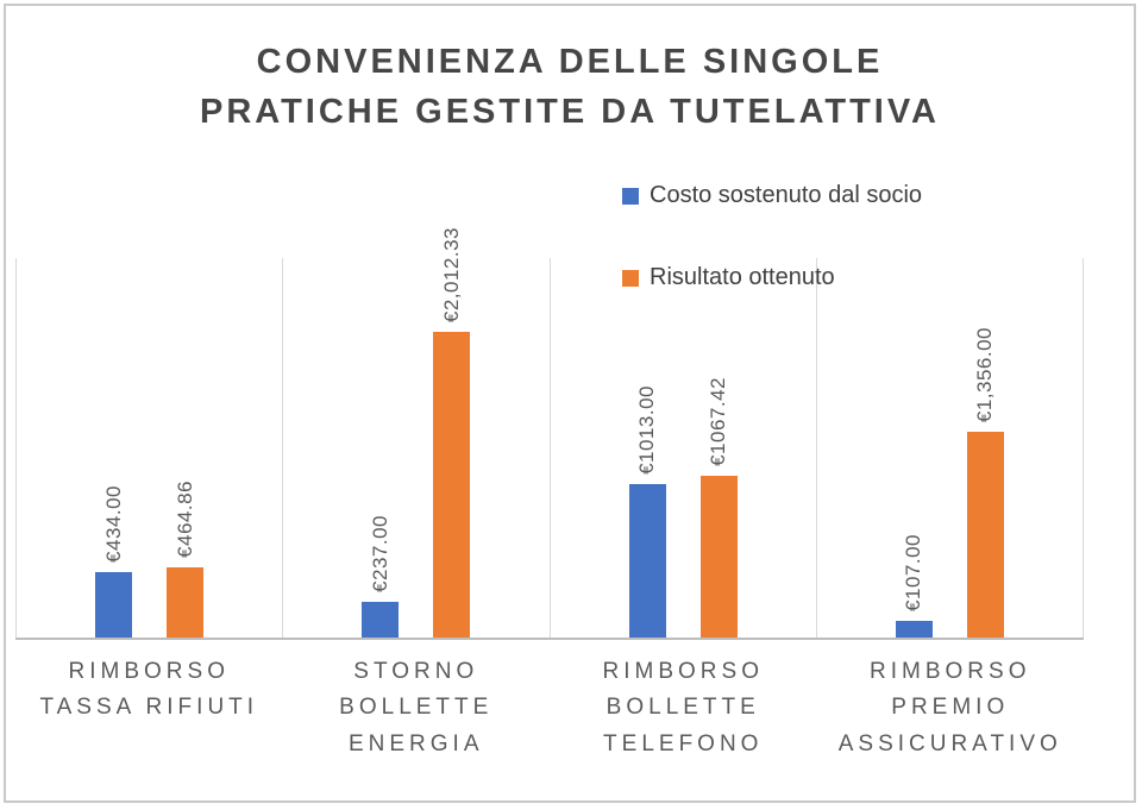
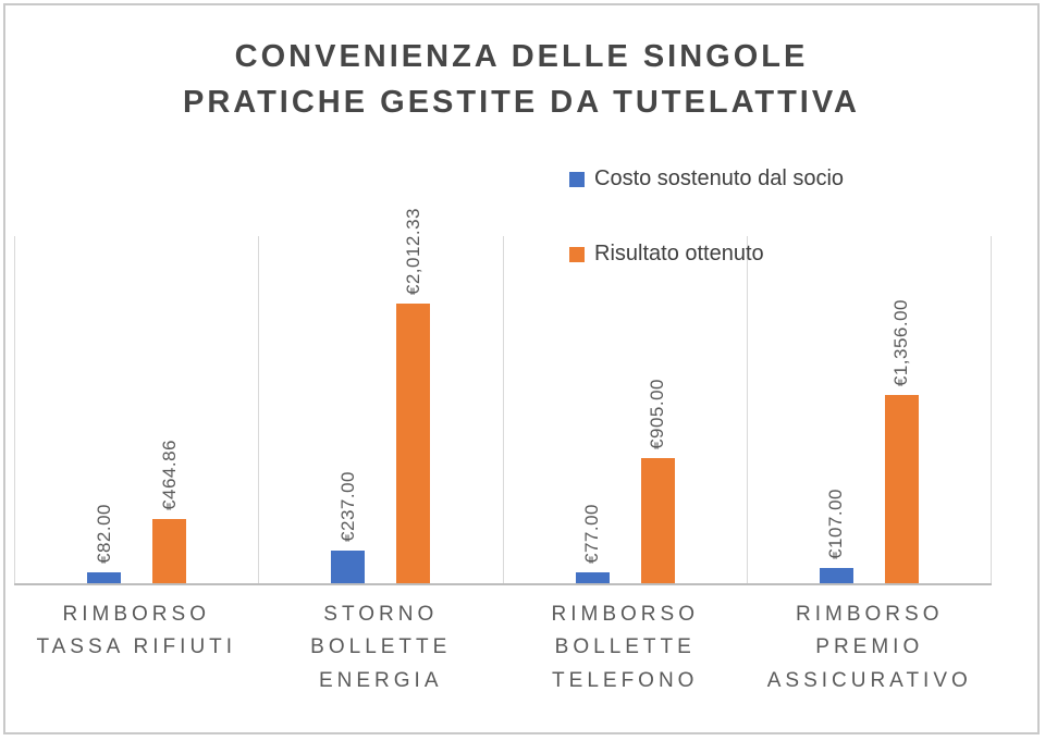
Costo sostenuto dal socio/RIMBORSO TASSA RIFIUTI: €434.00 -> €82.00
Costo sostenuto dal socio/RIMBORSO BOLLETTE TELEFONO: €1013.00 -> €77.00
Risultato ottenuto/RIMBORSO BOLLETTE TELEFONO: €1067.42 -> €905.00
